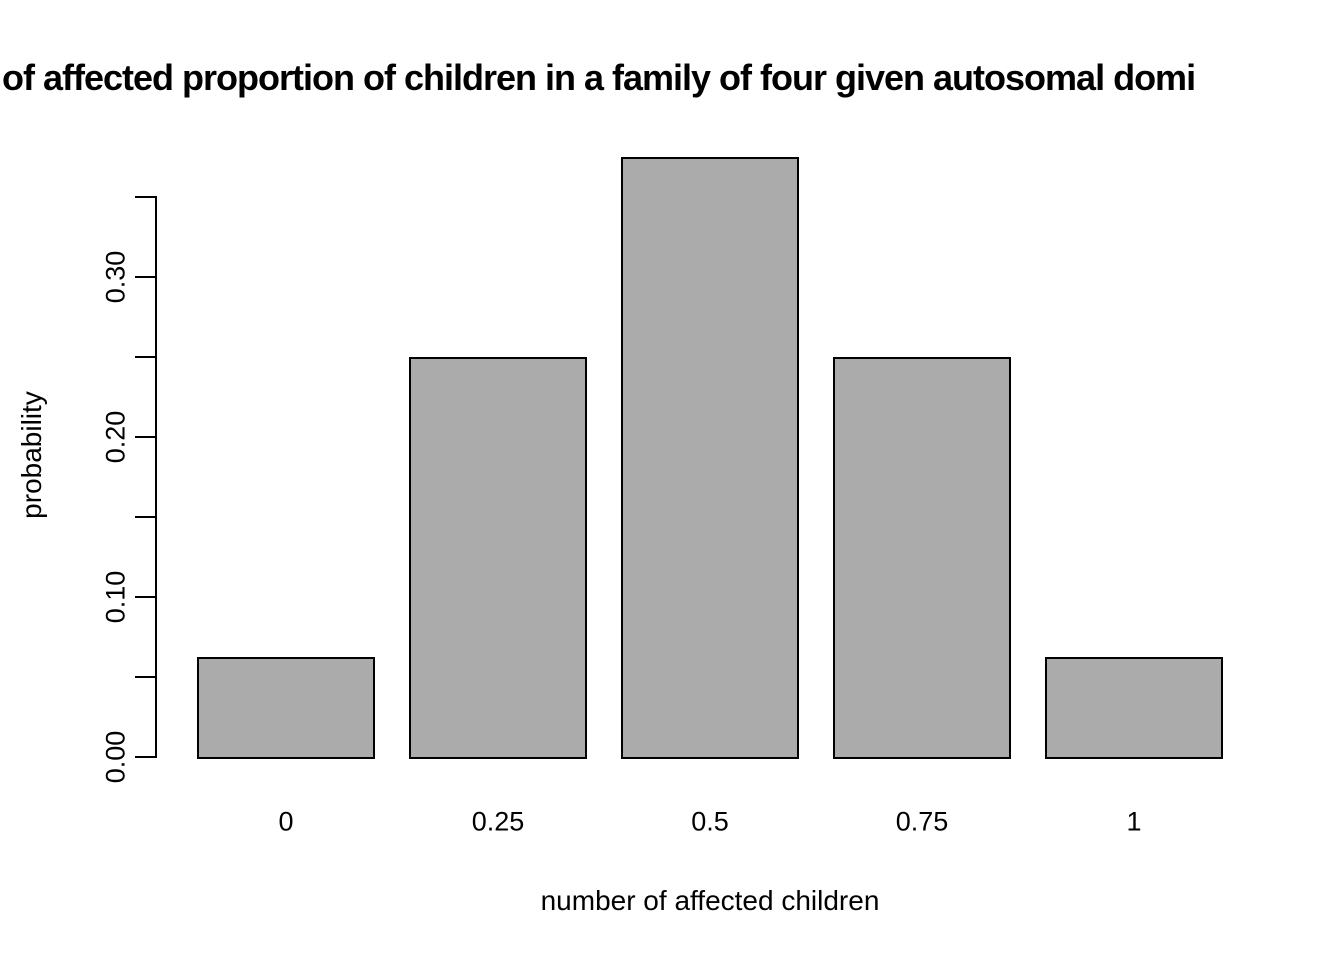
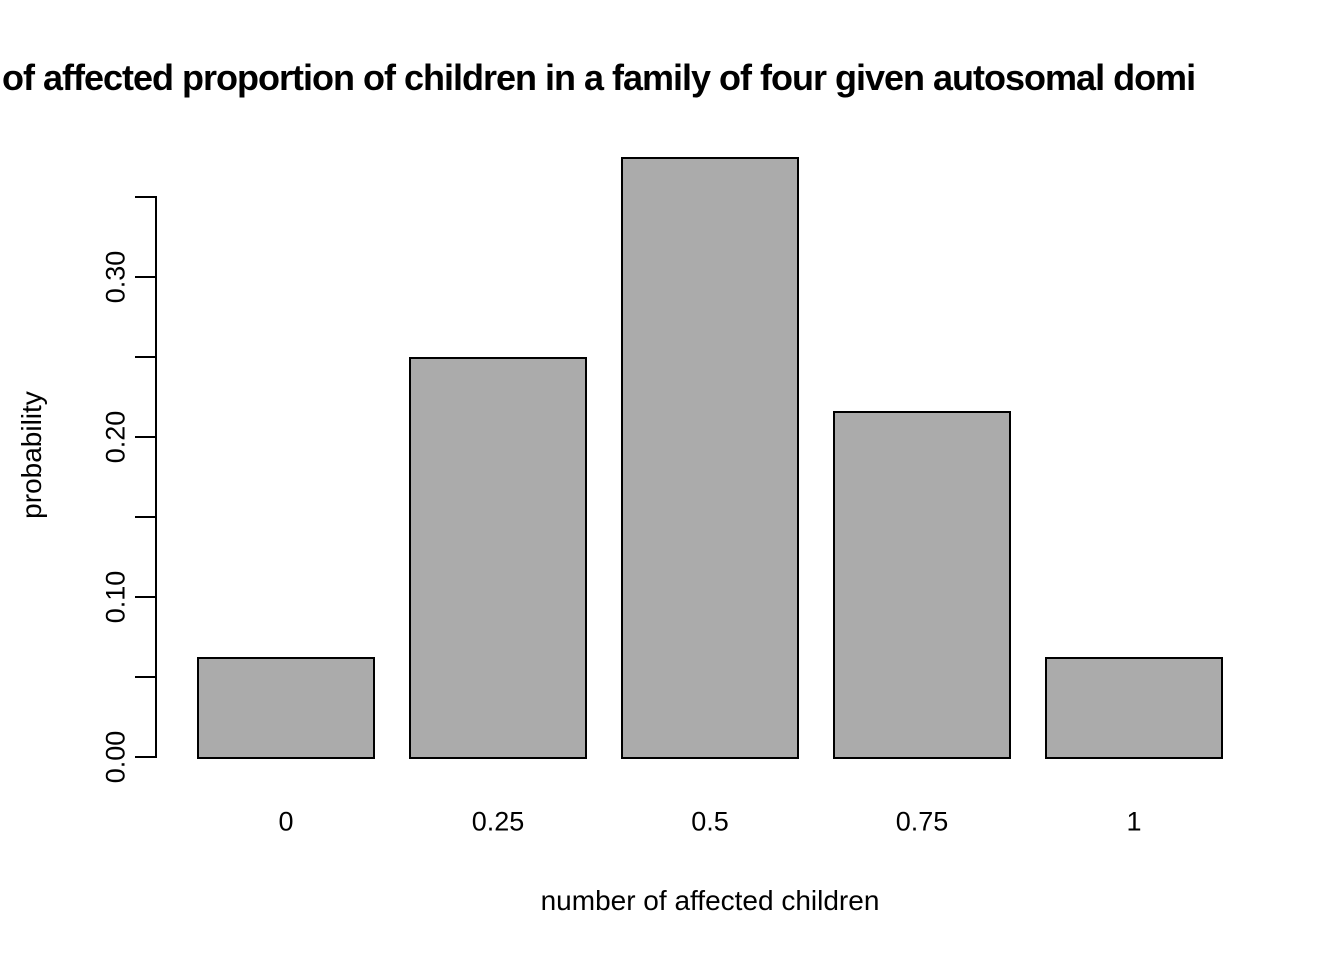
0.75: 0.250 -> 0.216
